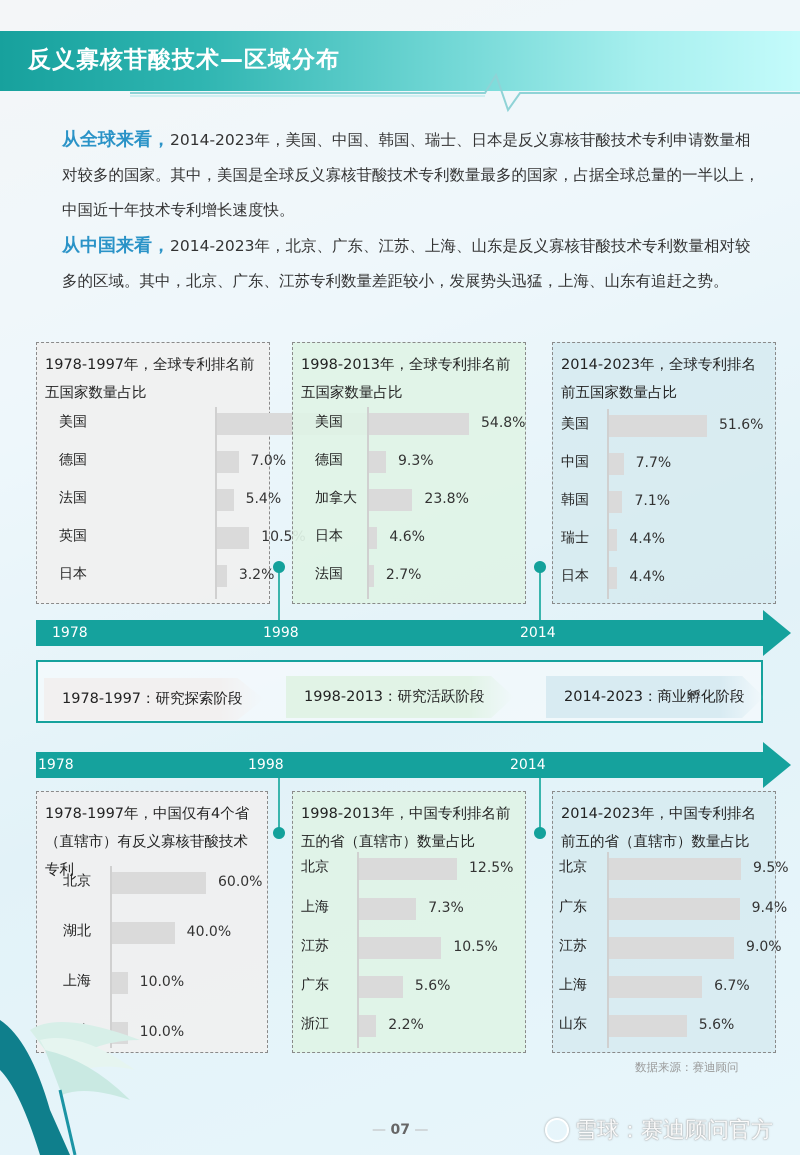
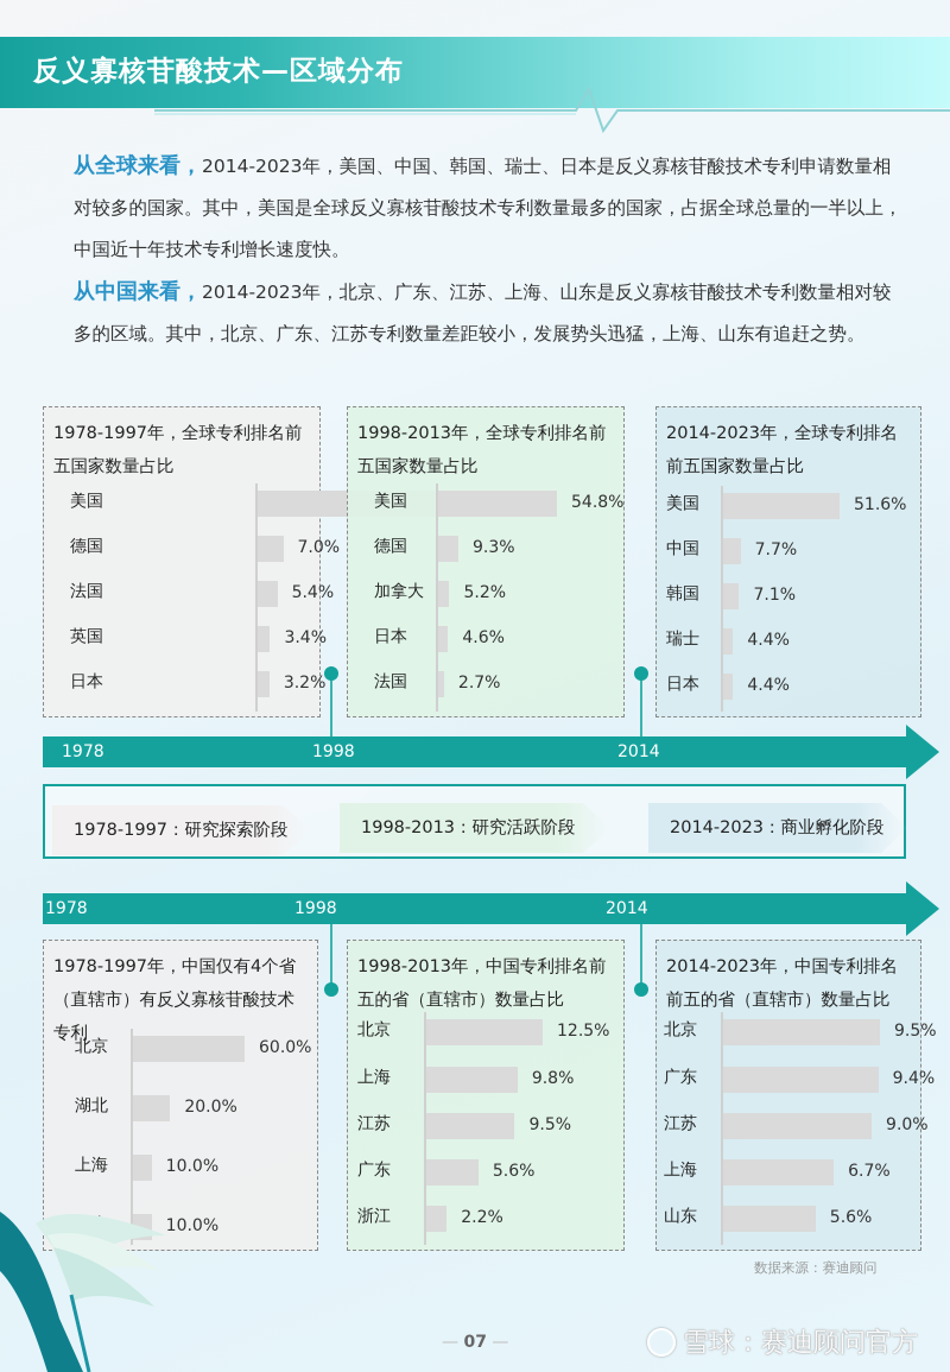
1978-1997年，全球专利排名前五国家数量占比/英国: 10.5% -> 3.4%
1998-2013年，全球专利排名前五国家数量占比/加拿大: 23.8% -> 5.2%
1978-1997年，中国仅有4个省（直辖市）有反义寡核苷酸技术专利/湖北: 40.0% -> 20.0%
1998-2013年，中国专利排名前五的省（直辖市）数量占比/上海: 7.3% -> 9.8%
1998-2013年，中国专利排名前五的省（直辖市）数量占比/江苏: 10.5% -> 9.5%
